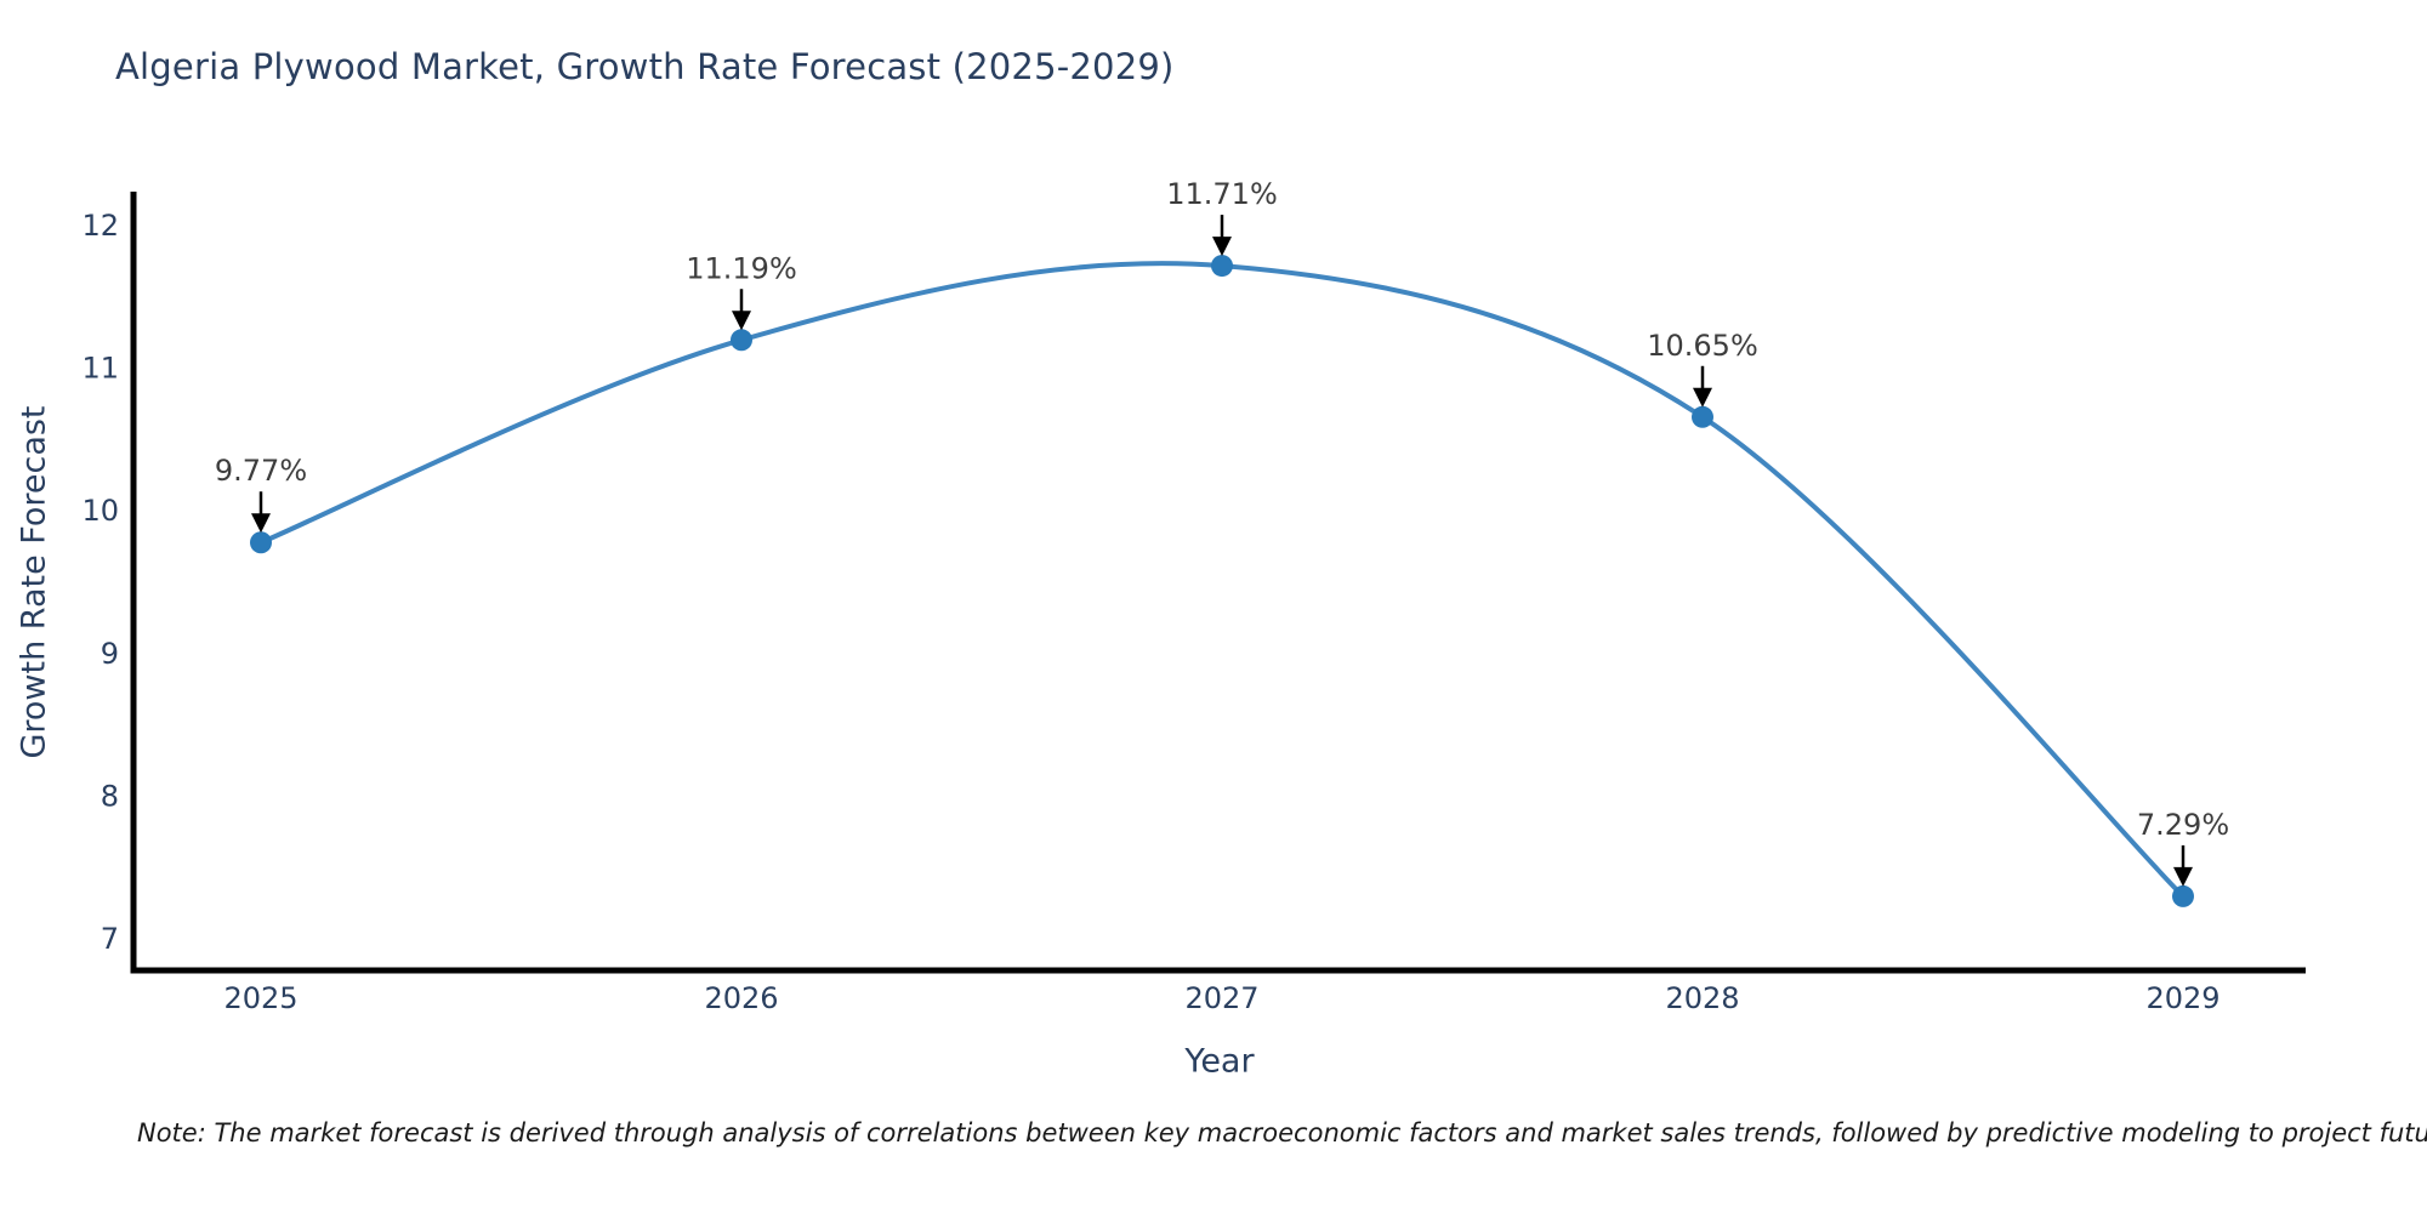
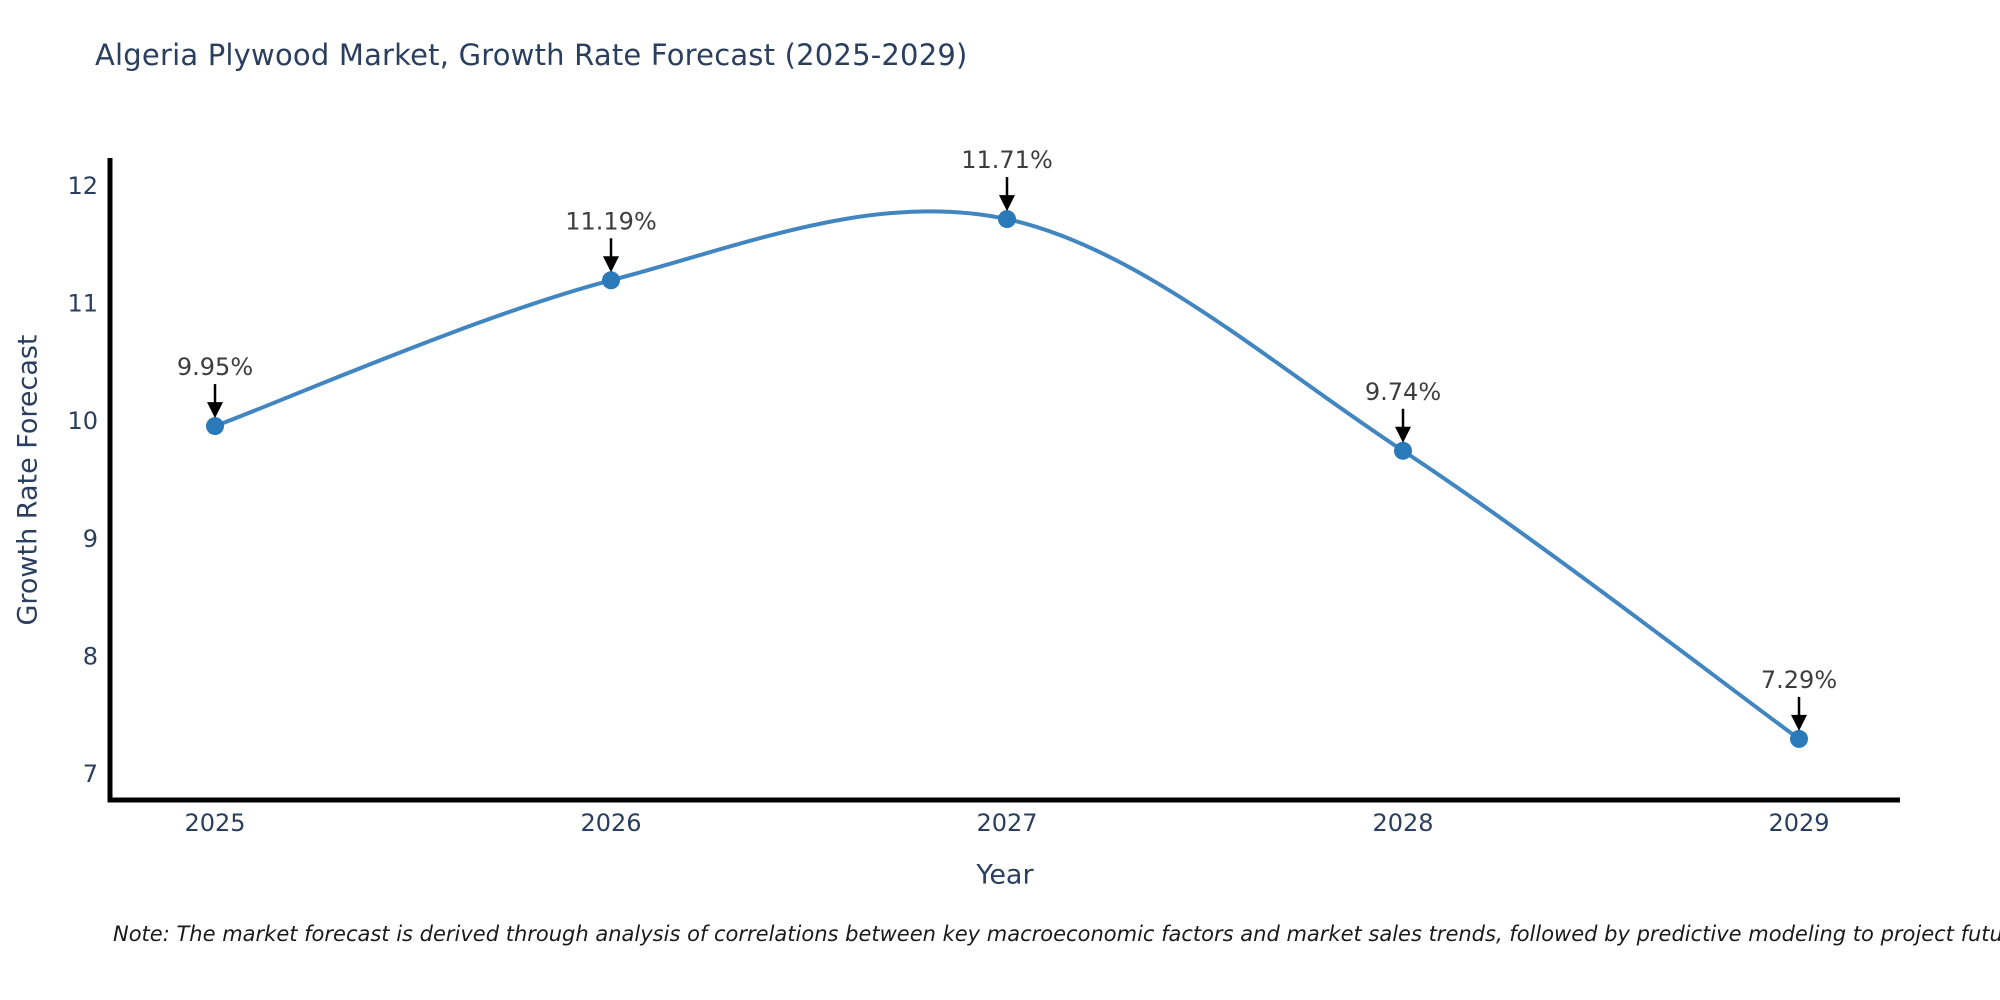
2025: 9.77% -> 9.95%
2028: 10.65% -> 9.74%
